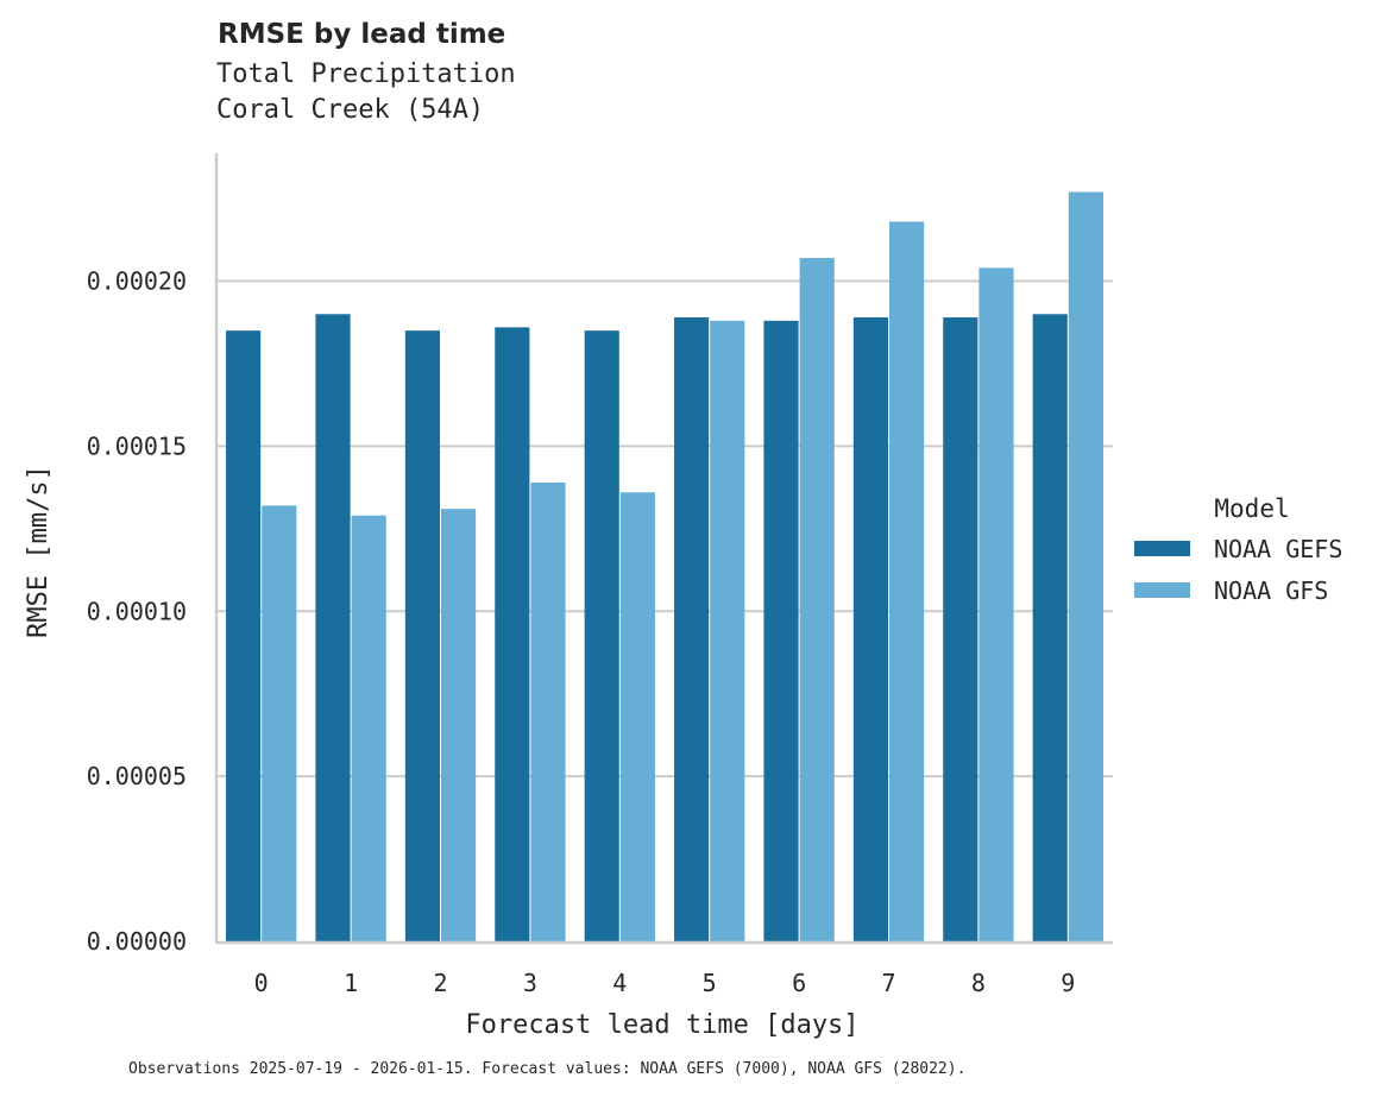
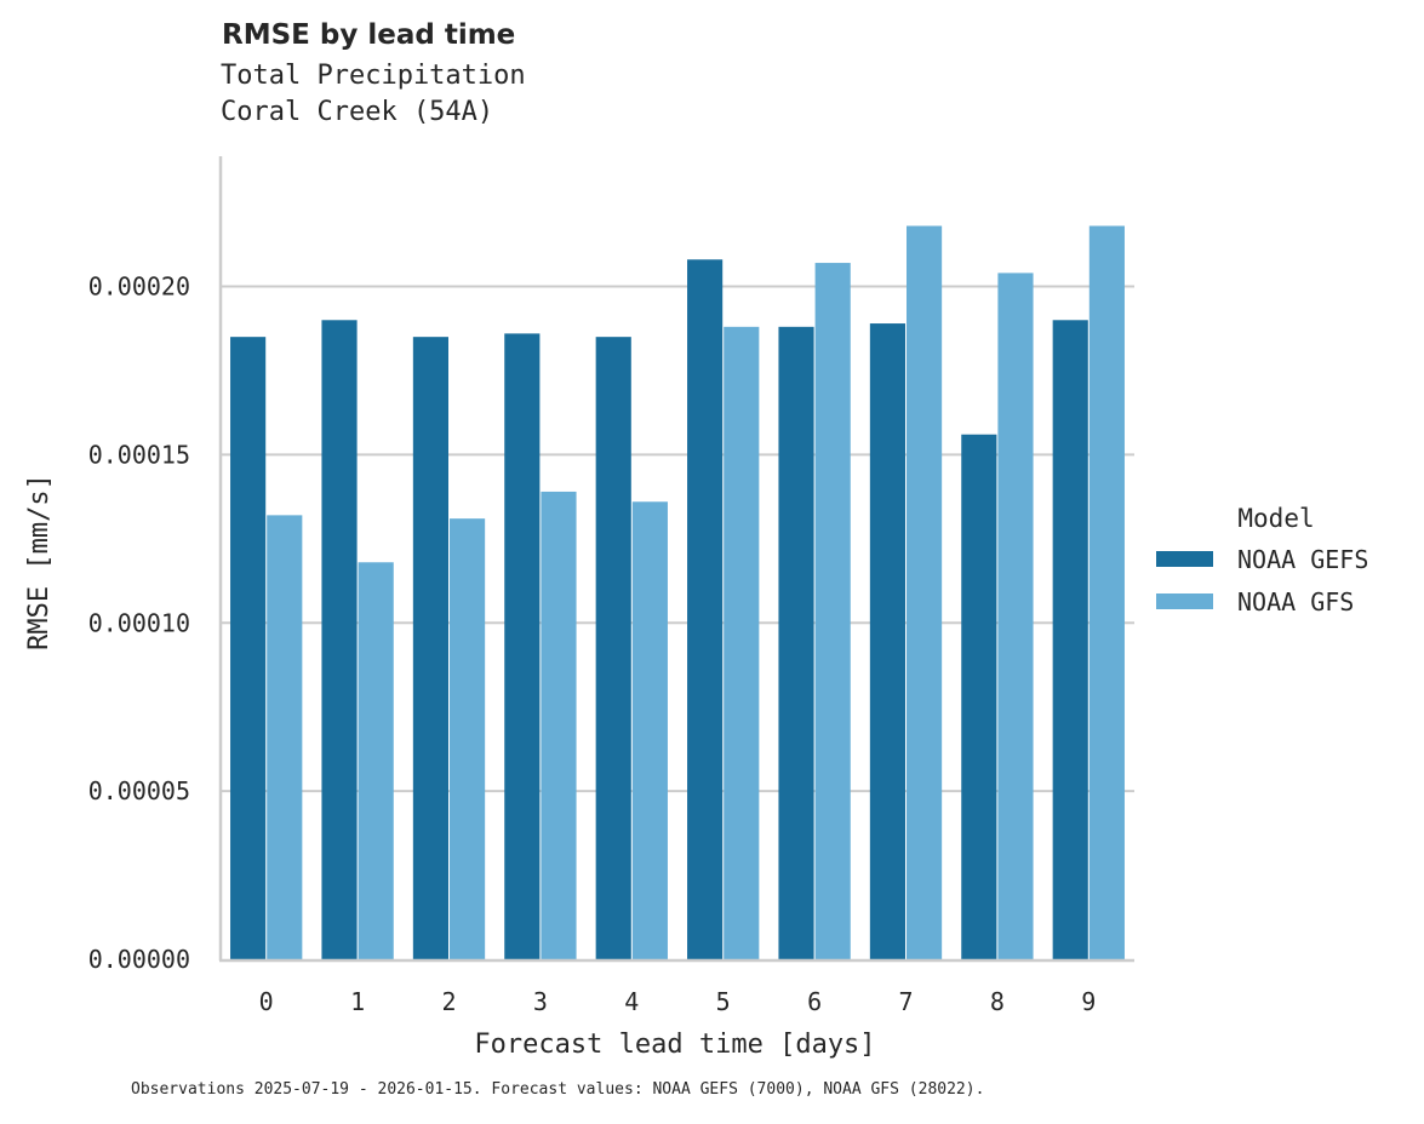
NOAA GFS/1: 0.000129 -> 0.000118
NOAA GEFS/5: 0.000189 -> 0.000208
NOAA GEFS/8: 0.000189 -> 0.000156
NOAA GFS/9: 0.000227 -> 0.000218
